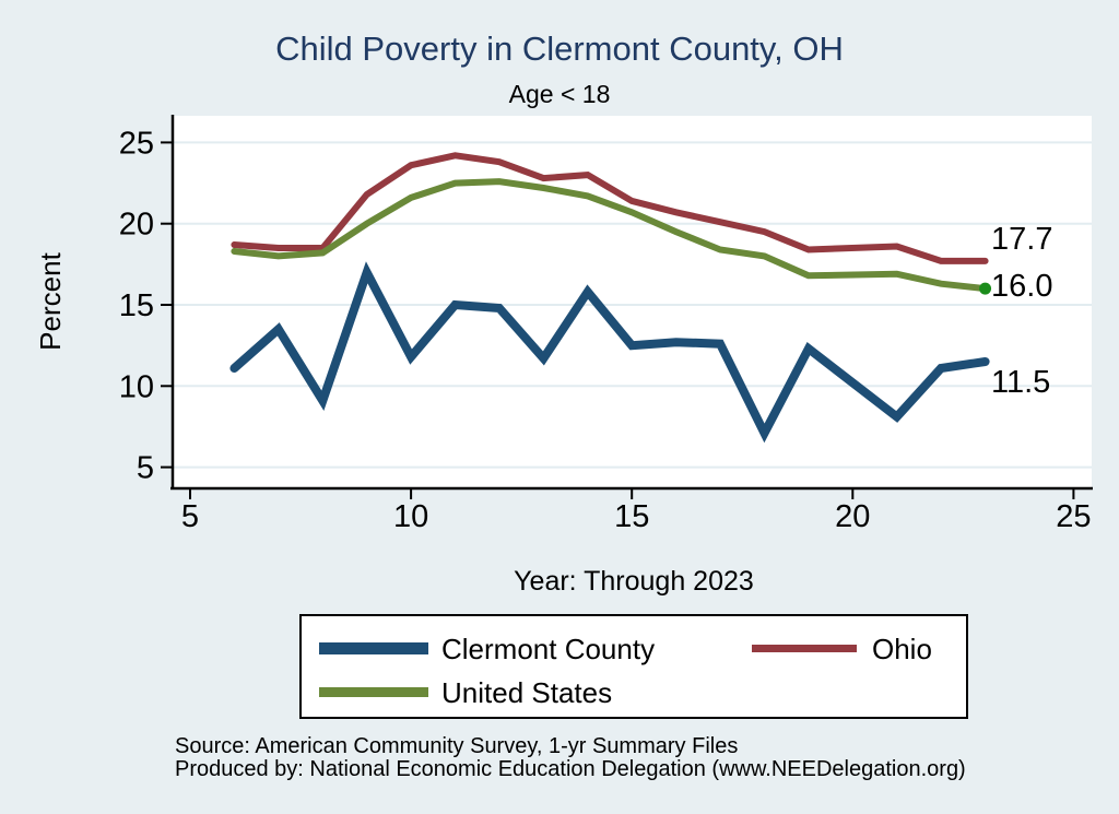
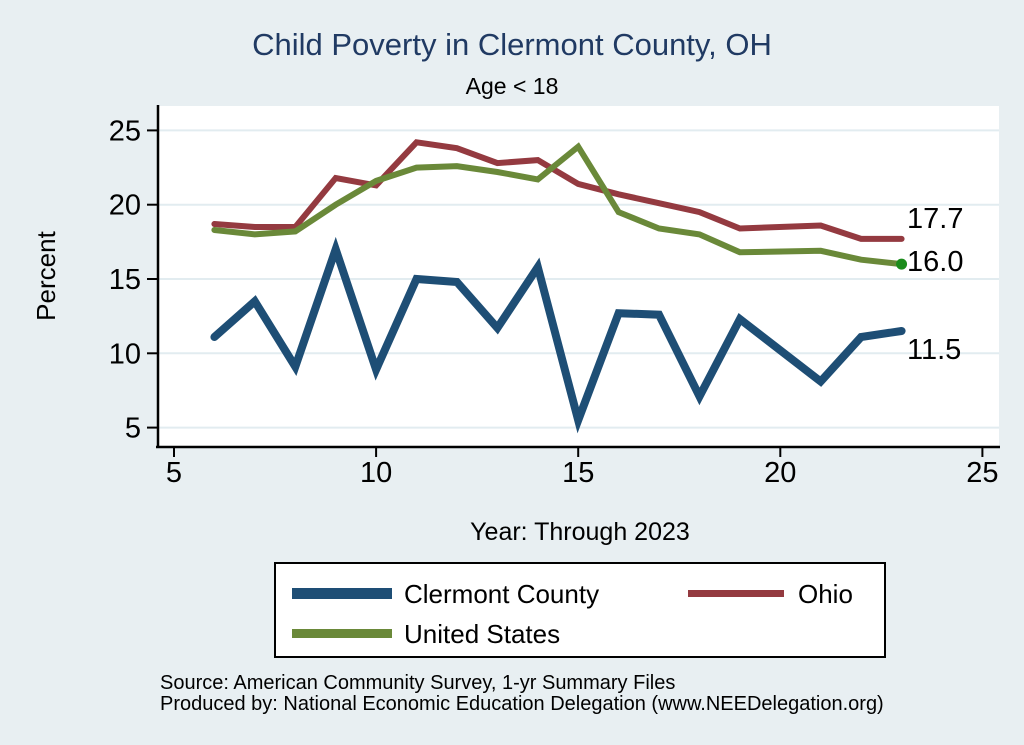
Clermont County/10: 11.8 -> 8.9
Ohio/10: 23.6 -> 21.3
Clermont County/15: 12.5 -> 5.5
United States/15: 20.7 -> 23.9
